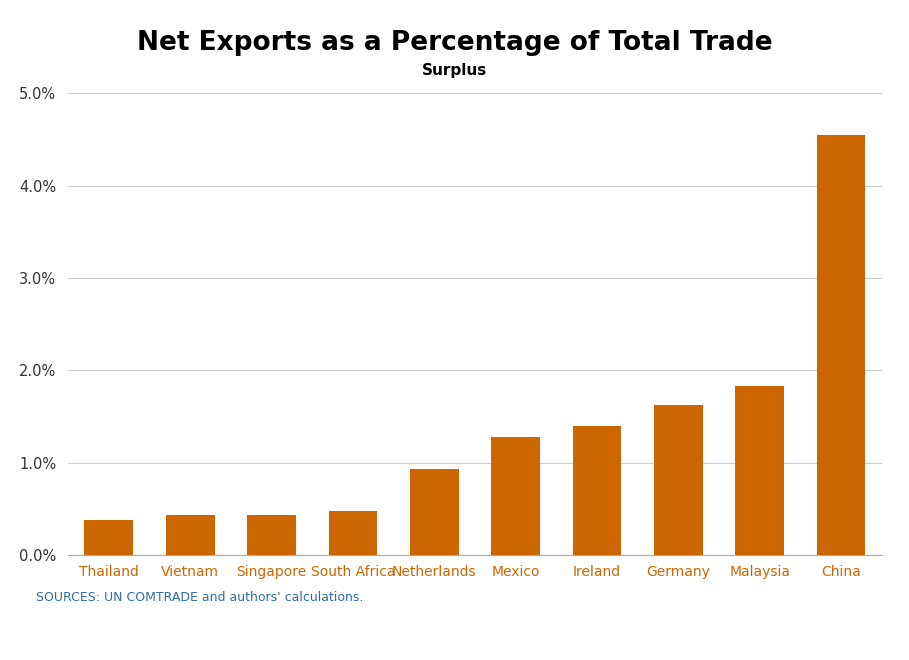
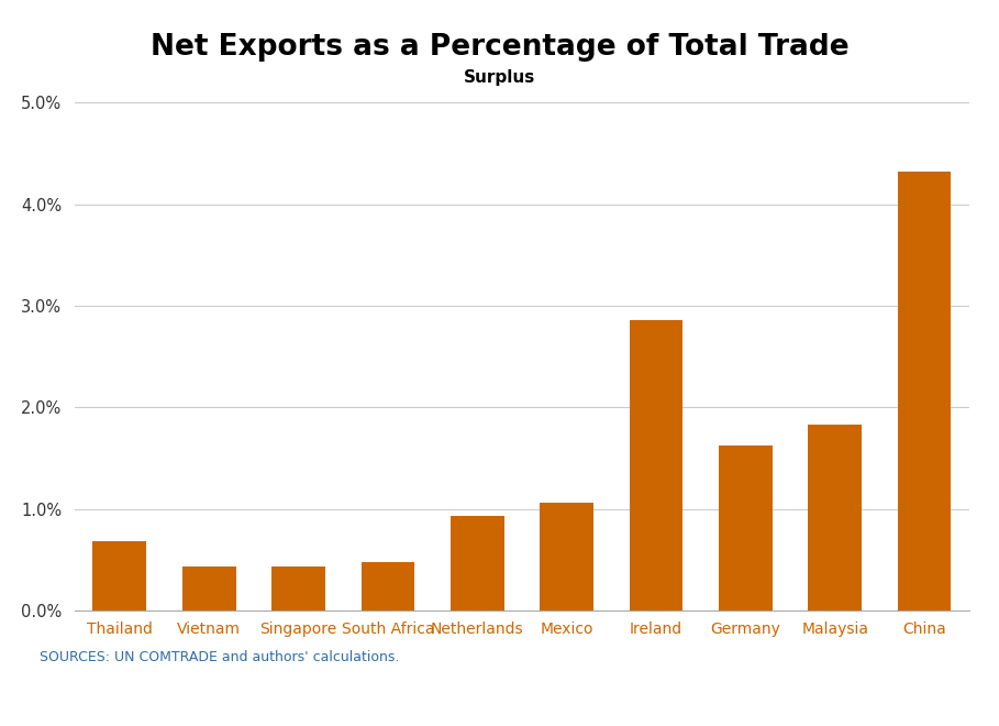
Thailand: 0.38% -> 0.68%
Mexico: 1.28% -> 1.06%
Ireland: 1.40% -> 2.86%
China: 4.55% -> 4.32%
